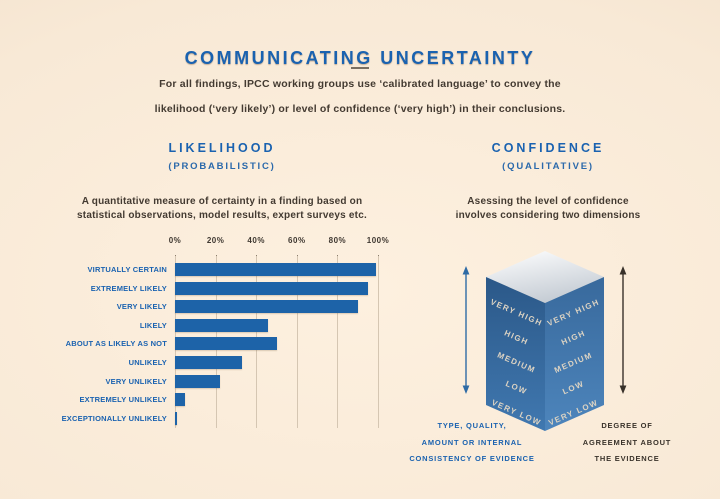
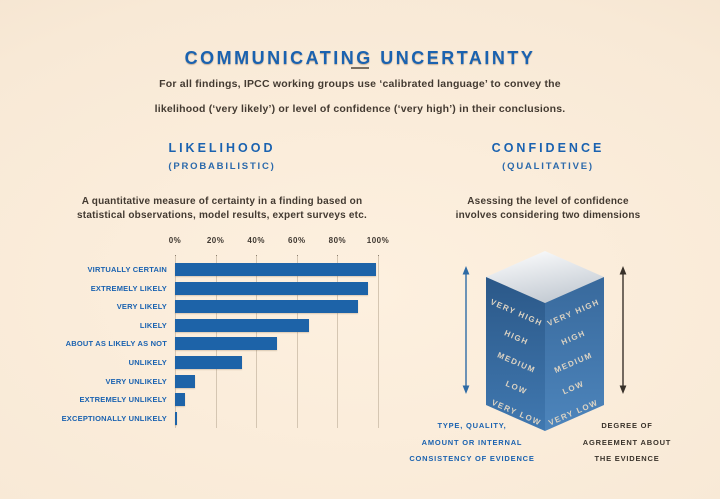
LIKELY: 46% -> 66%
VERY UNLIKELY: 22% -> 10%
